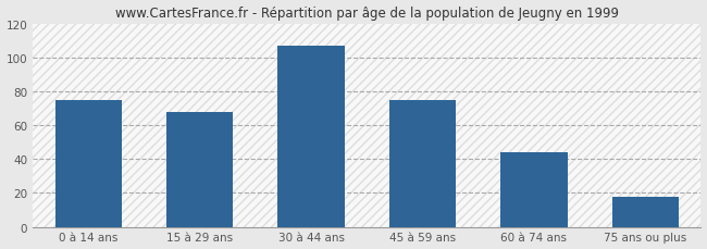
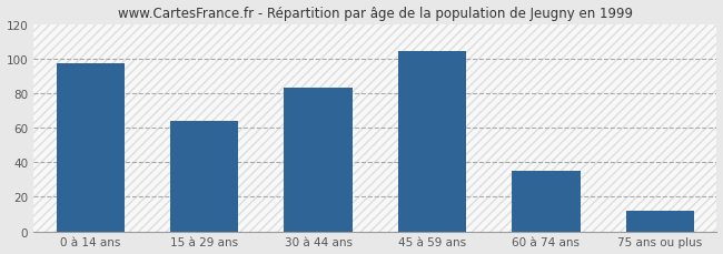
0 à 14 ans: 75 -> 97
15 à 29 ans: 68 -> 64
30 à 44 ans: 107 -> 83
45 à 59 ans: 75 -> 104
60 à 74 ans: 44 -> 35
75 ans ou plus: 18 -> 12
